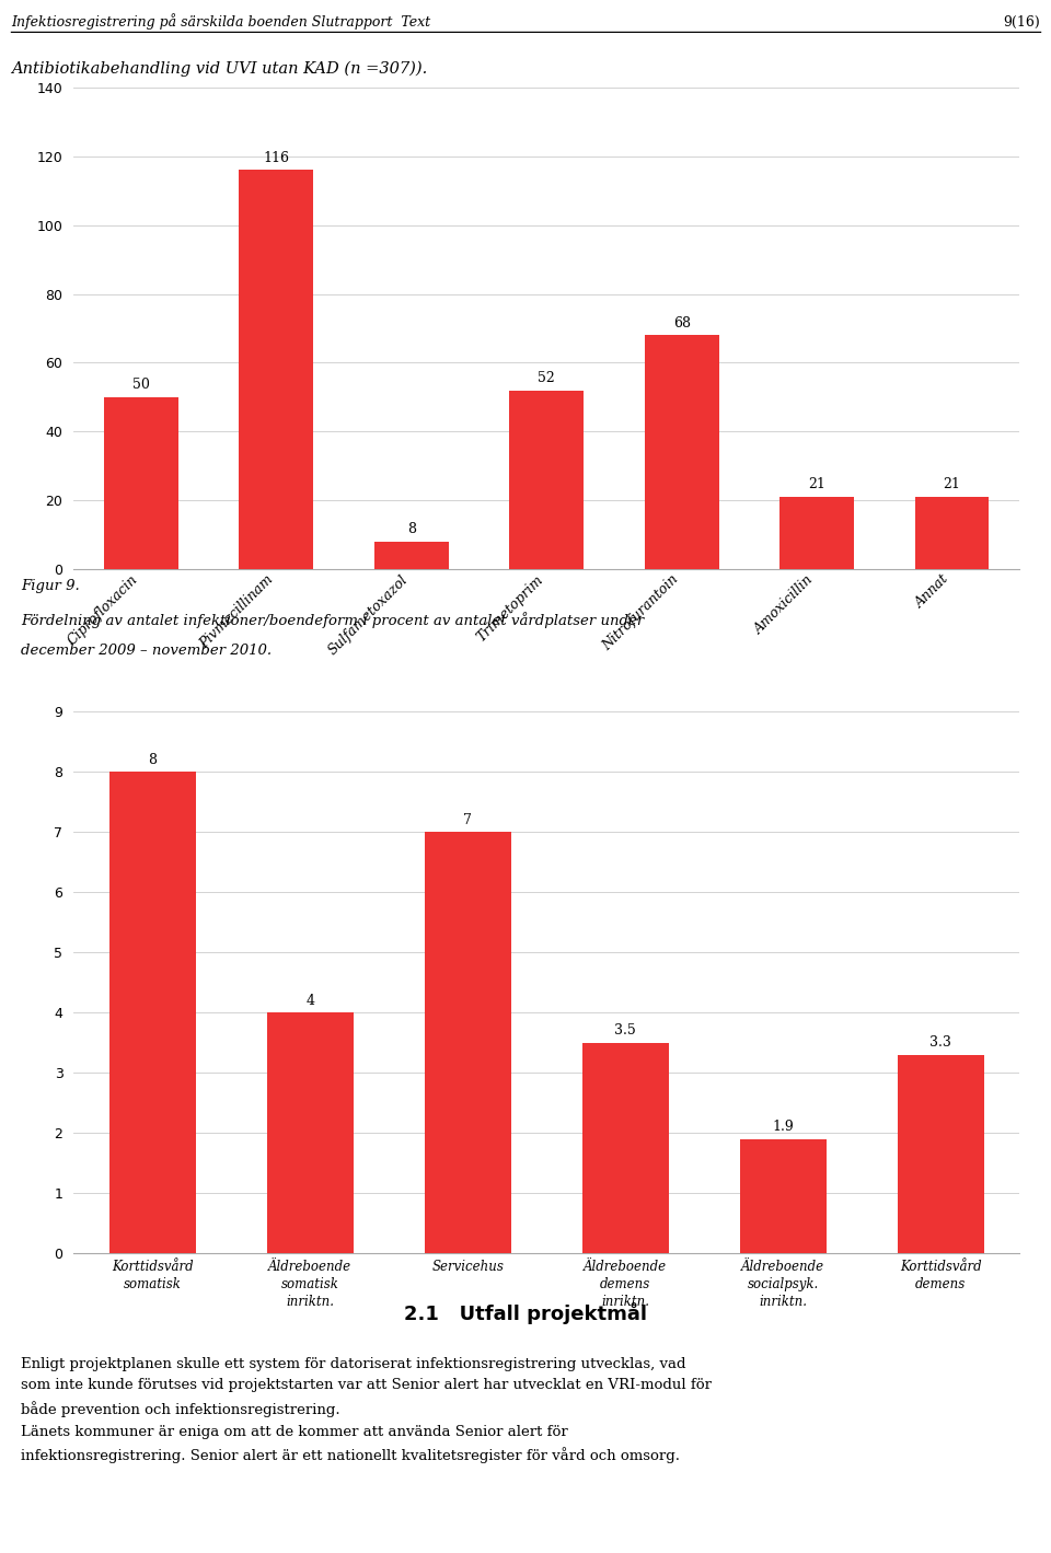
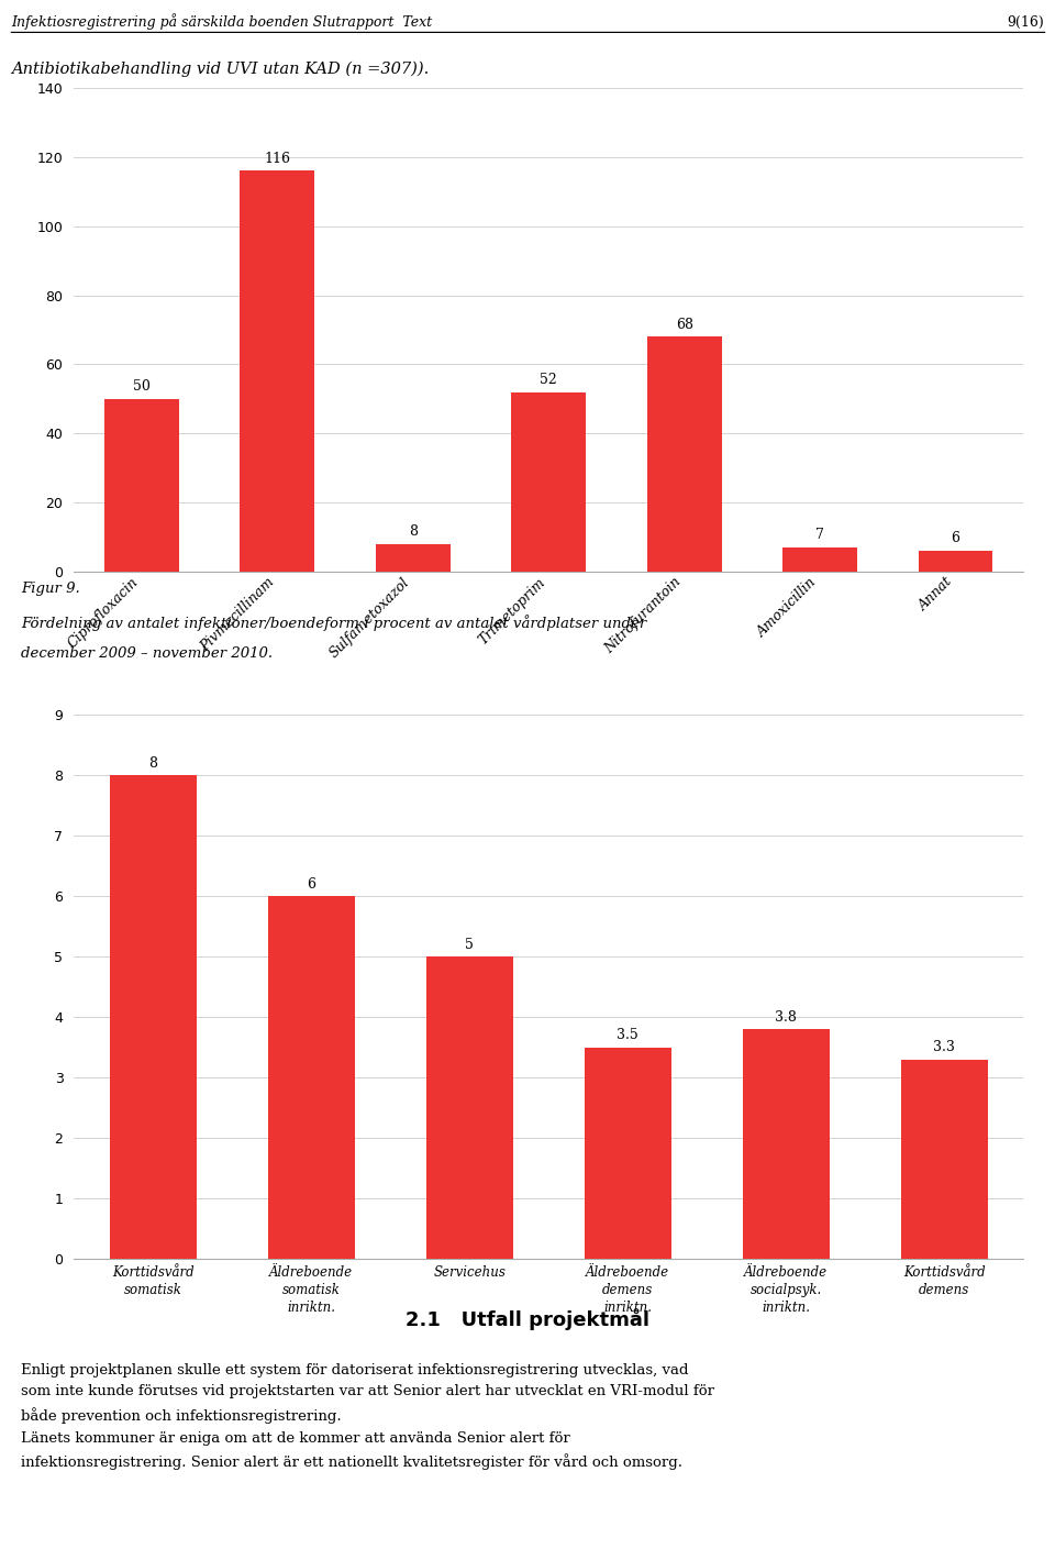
Amoxicillin: 21 -> 7
Annat: 21 -> 6
Äldreboende somatisk inriktn.: 4 -> 6
Servicehus: 7 -> 5
Äldreboende socialpsyk. inriktn.: 1.9 -> 3.8
